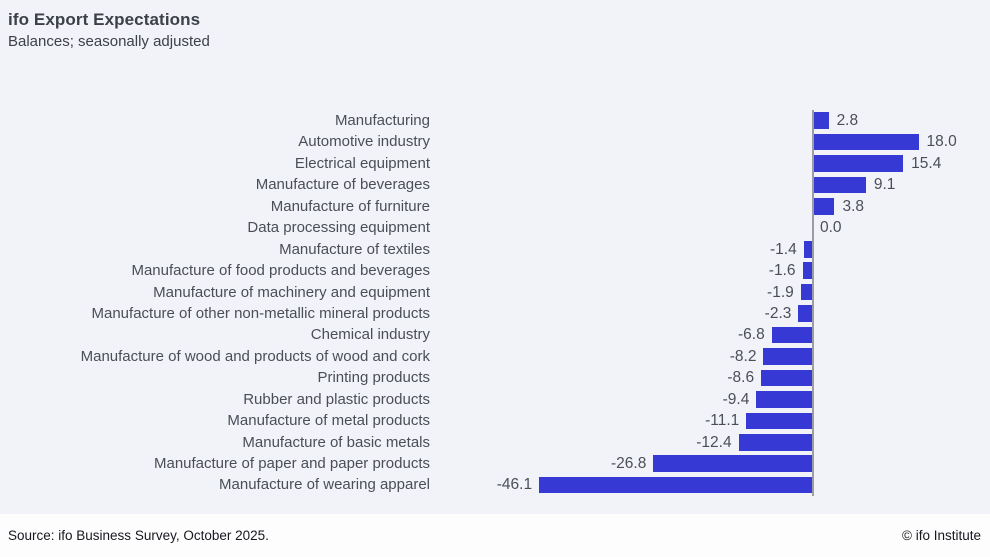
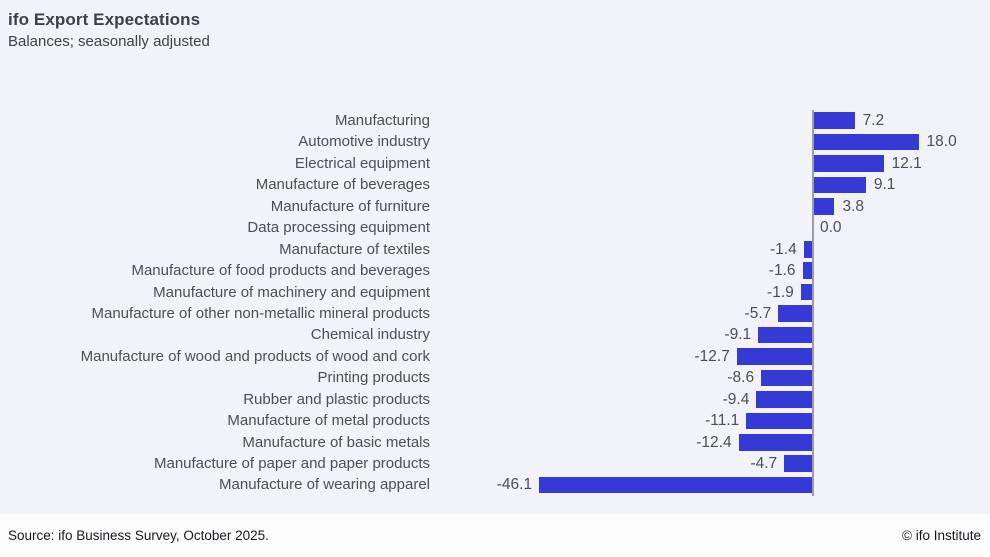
Manufacturing: 2.8 -> 7.2
Electrical equipment: 15.4 -> 12.1
Manufacture of other non-metallic mineral products: -2.3 -> -5.7
Chemical industry: -6.8 -> -9.1
Manufacture of wood and products of wood and cork: -8.2 -> -12.7
Manufacture of paper and paper products: -26.8 -> -4.7
